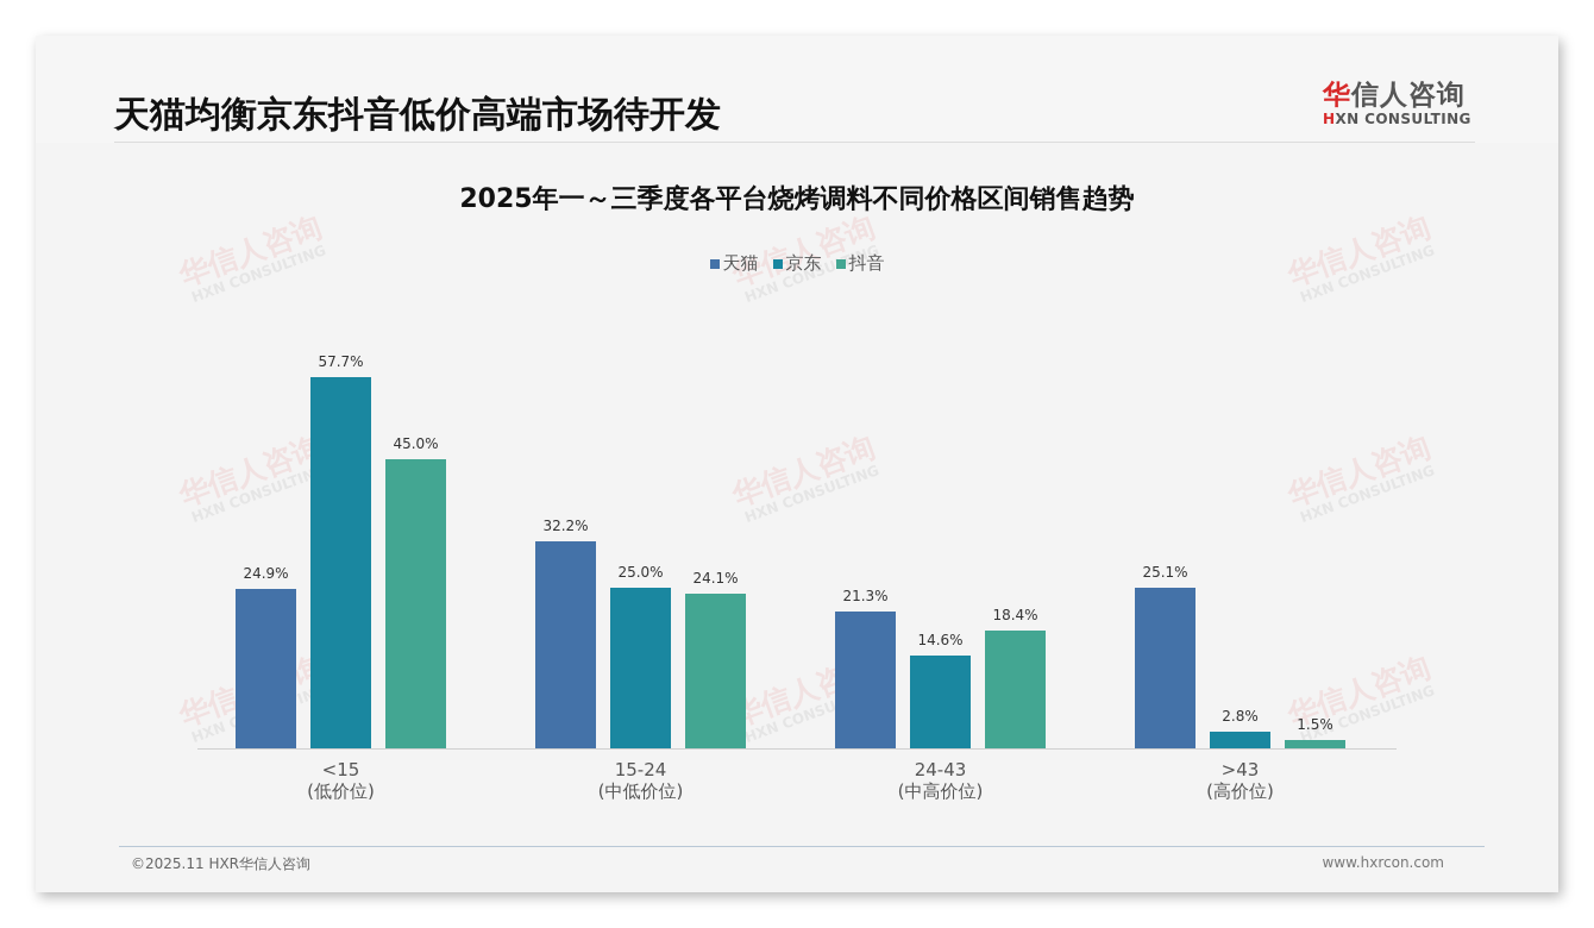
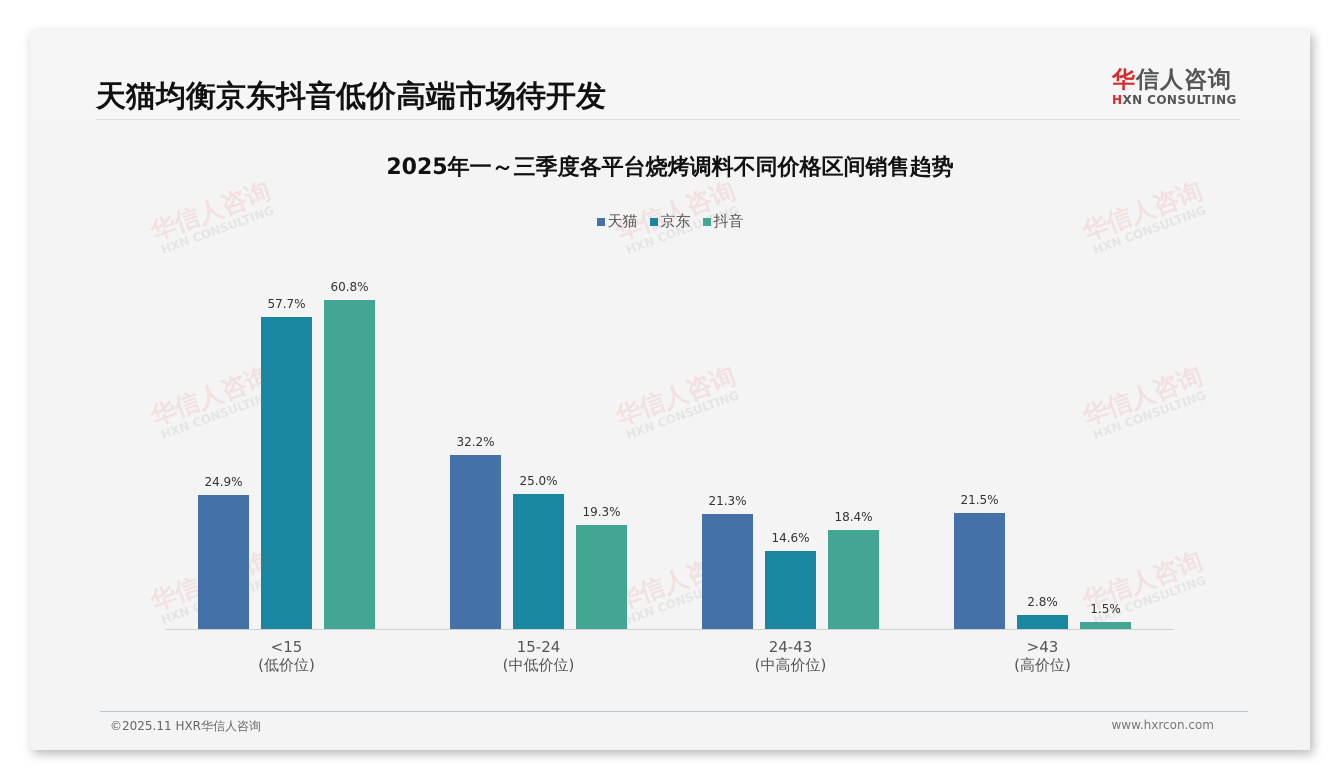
抖音/<15 (低价位): 45.0% -> 60.8%
抖音/15-24 (中低价位): 24.1% -> 19.3%
天猫/>43 (高价位): 25.1% -> 21.5%
